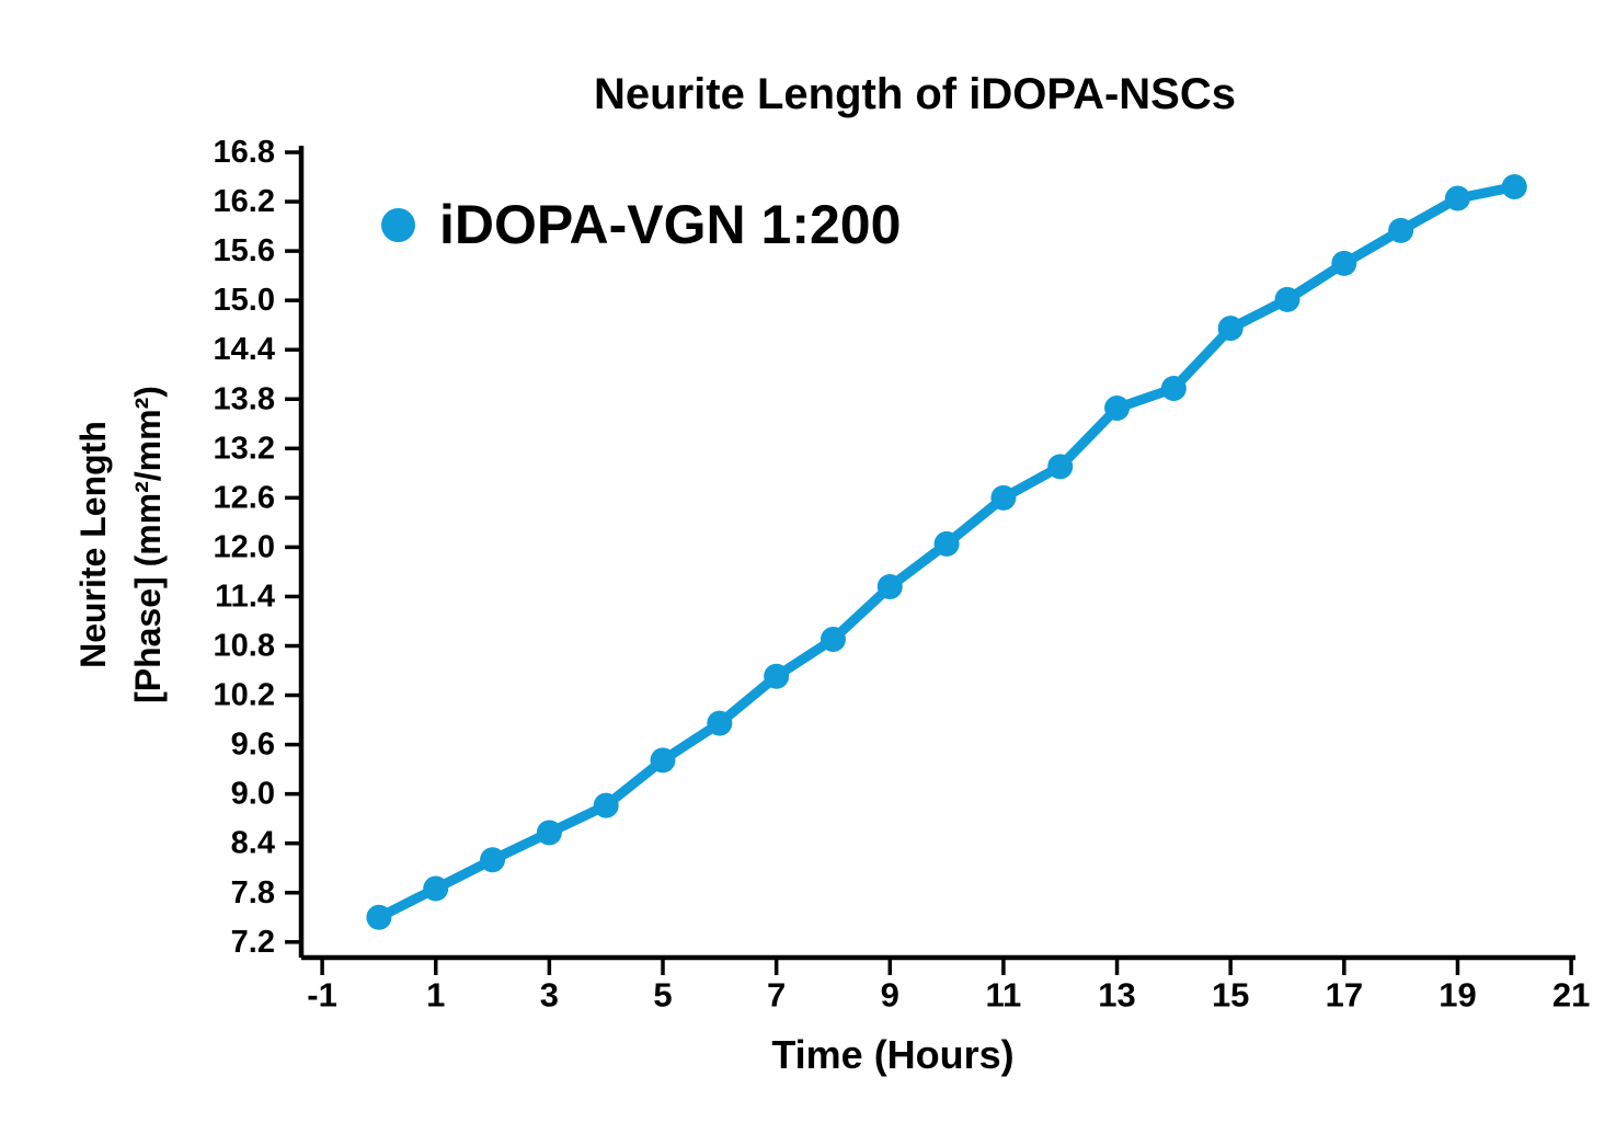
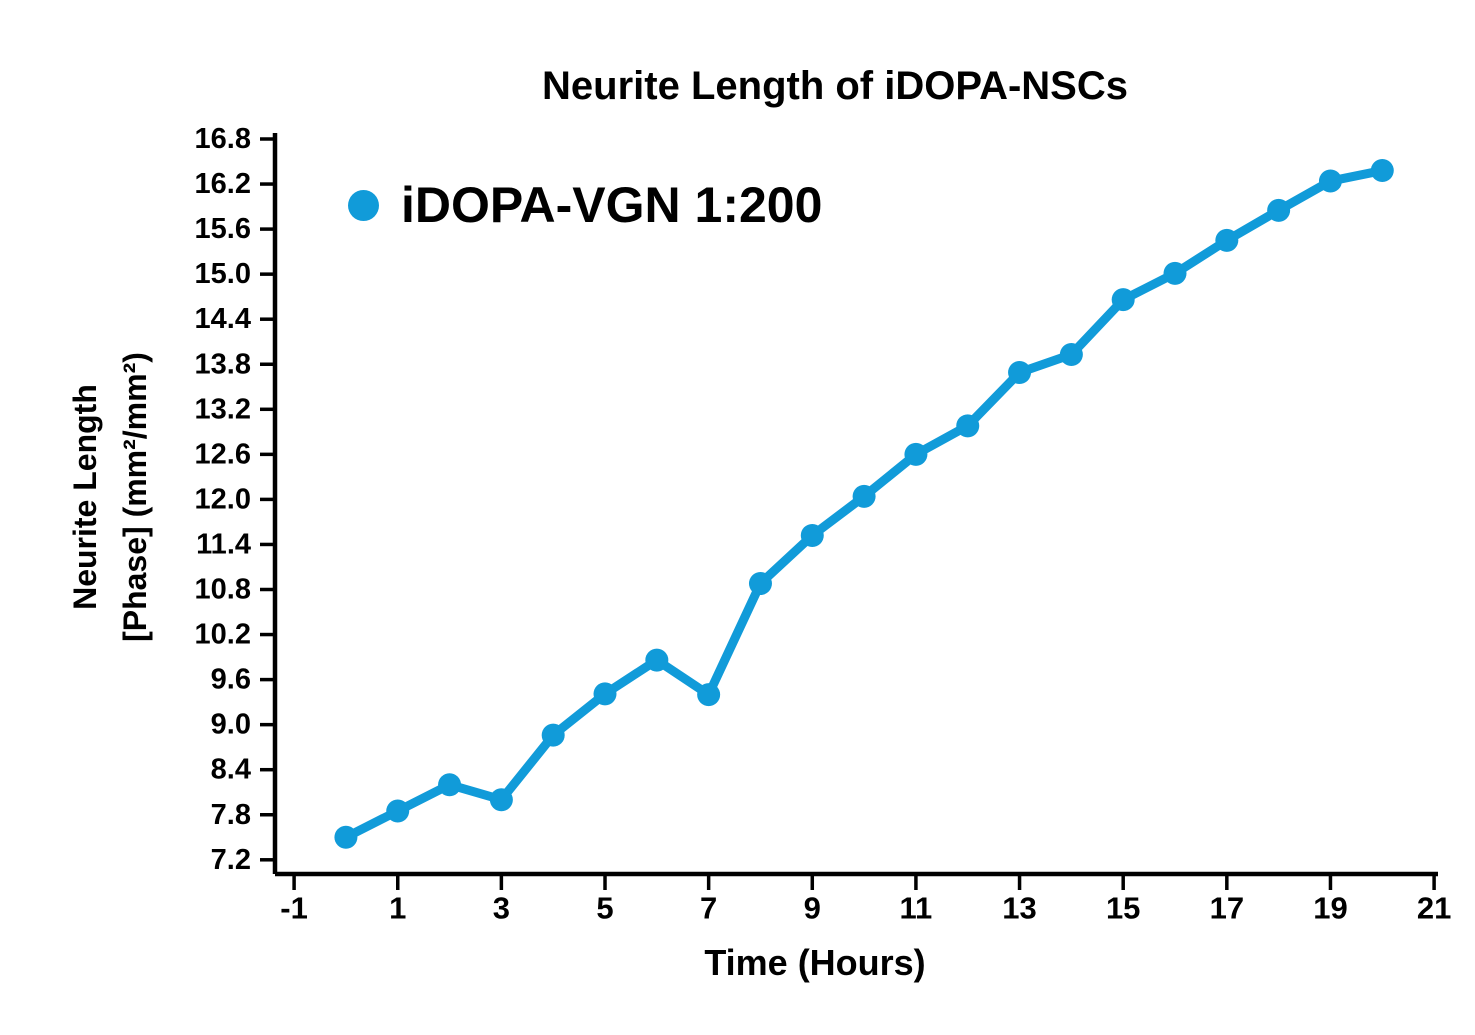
3: 8.5 -> 8.0
7: 10.4 -> 9.4
